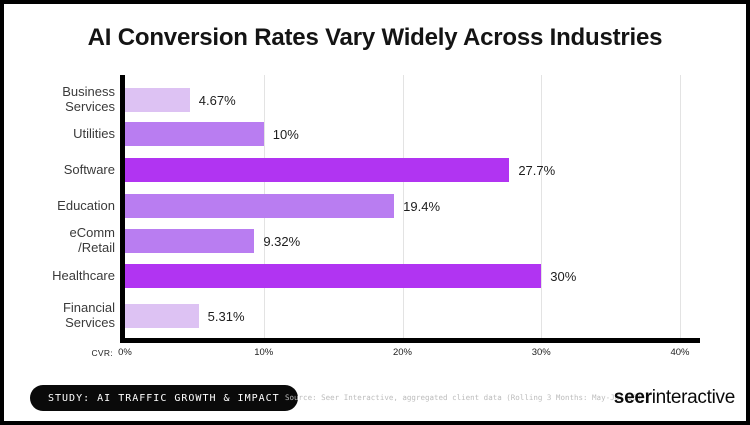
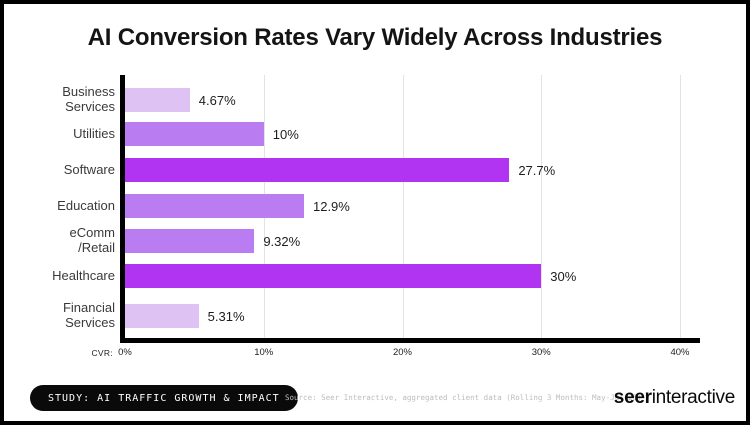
Education: 19.4% -> 12.9%
